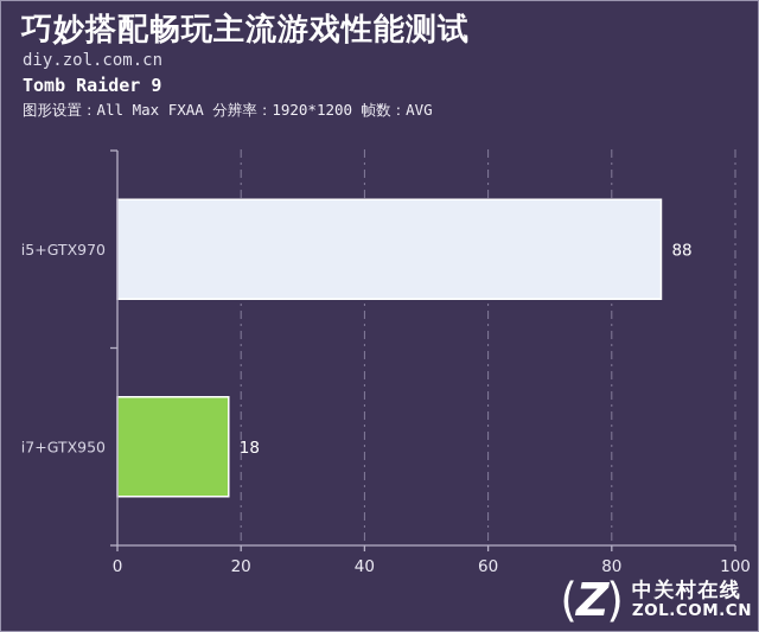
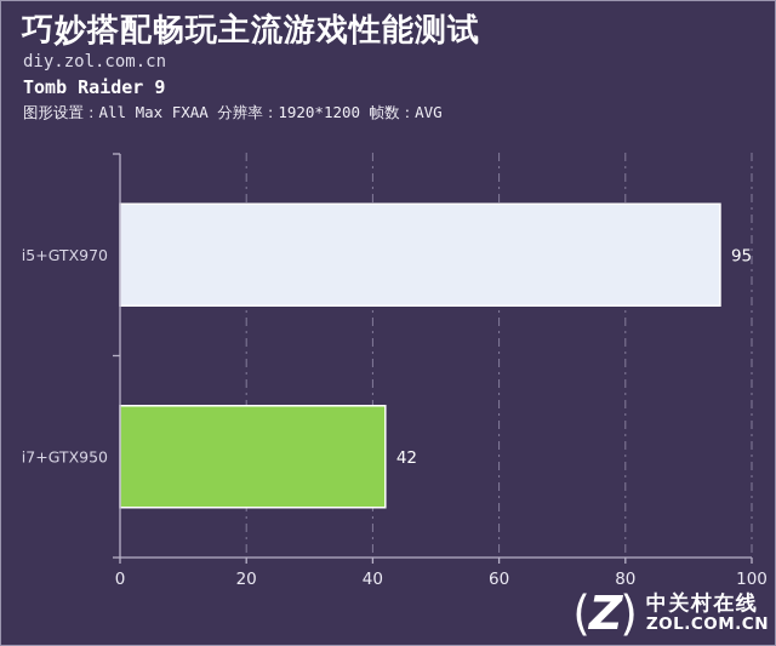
i5+GTX970: 88 -> 95
i7+GTX950: 18 -> 42
